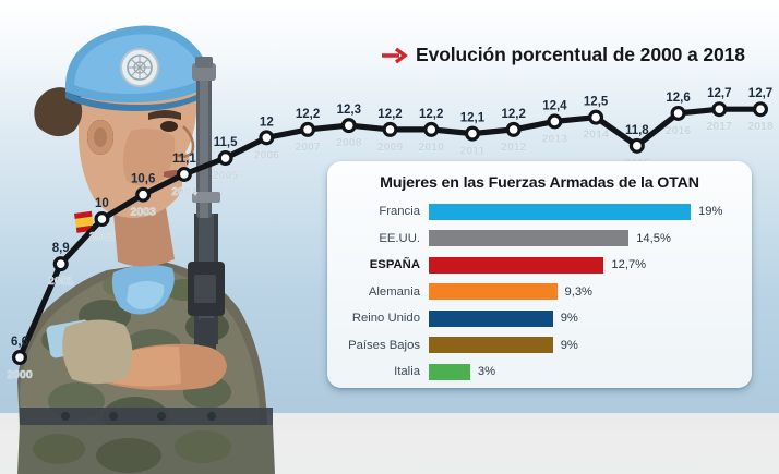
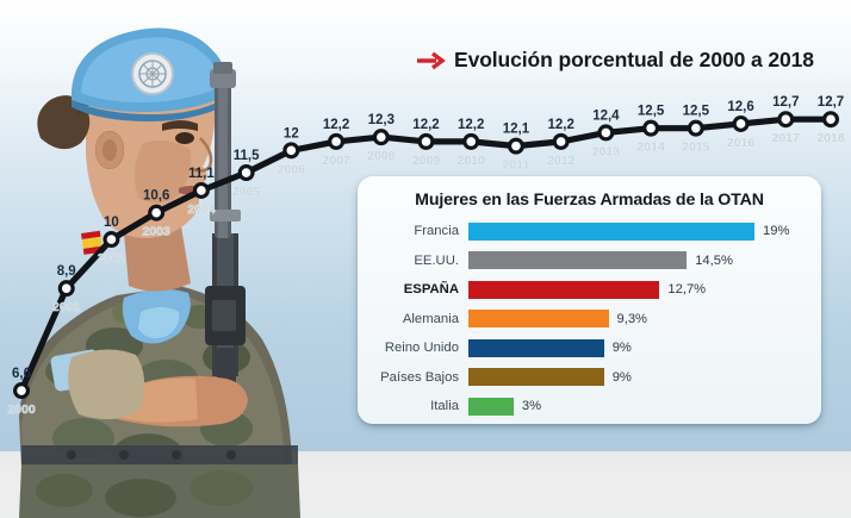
Evolución porcentual de 2000 a 2018/2015: 11,8 -> 12,5
